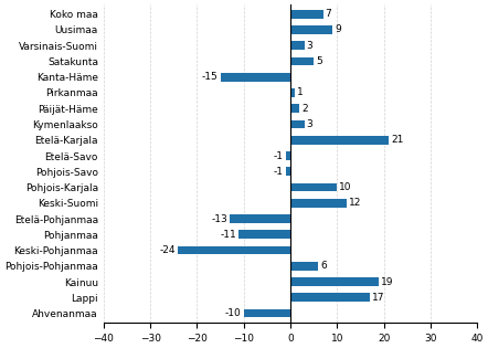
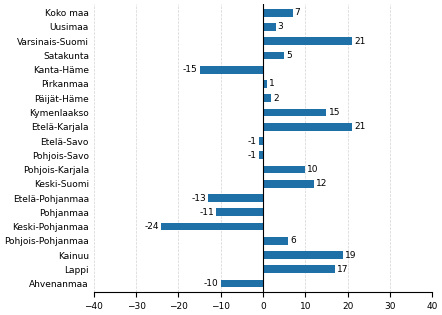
Uusimaa: 9 -> 3
Varsinais-Suomi: 3 -> 21
Kymenlaakso: 3 -> 15
